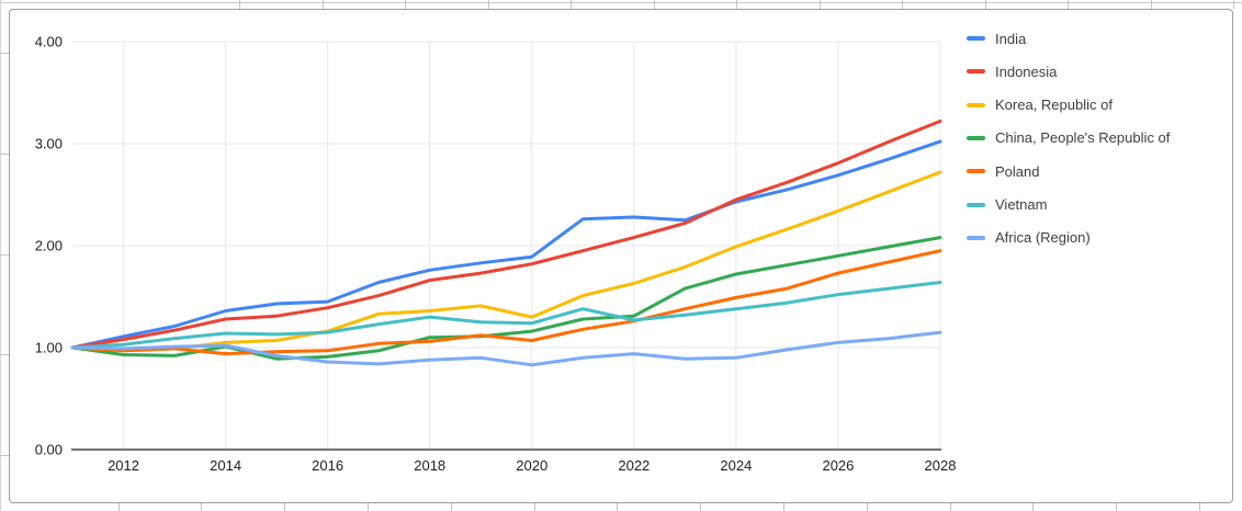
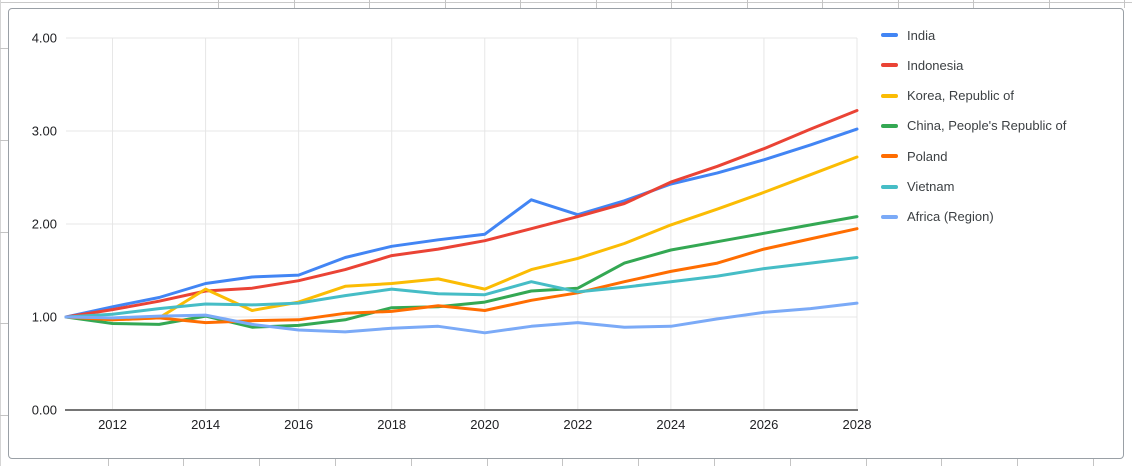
Korea, Republic of/2014: 1.1 -> 1.3
India/2022: 2.3 -> 2.1
